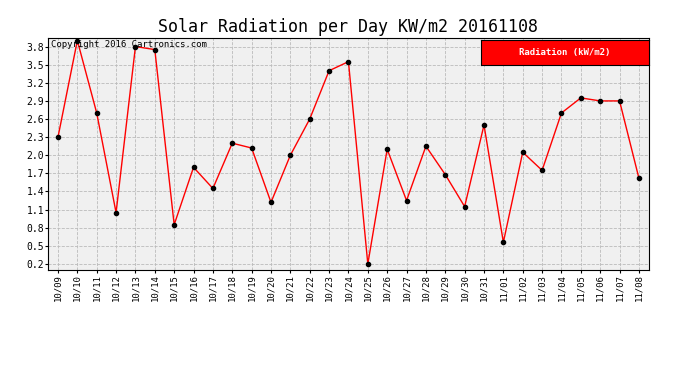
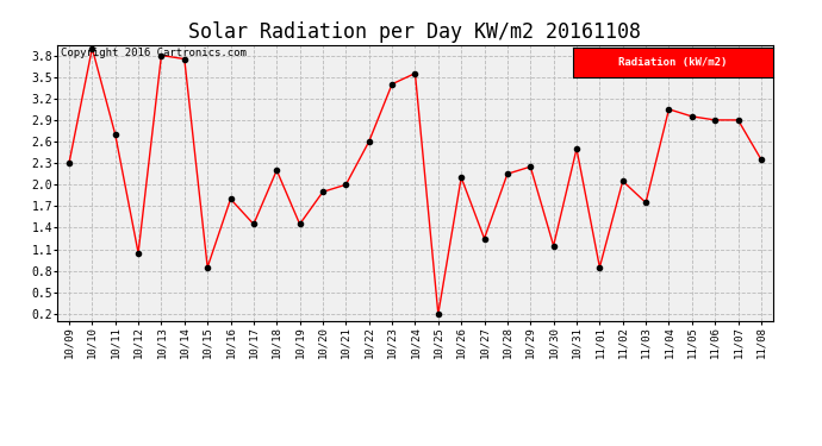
10/19: 2.12 -> 1.45
10/20: 1.22 -> 1.90
10/29: 1.68 -> 2.25
11/01: 0.56 -> 0.85
11/04: 2.70 -> 3.05
11/08: 1.62 -> 2.35
